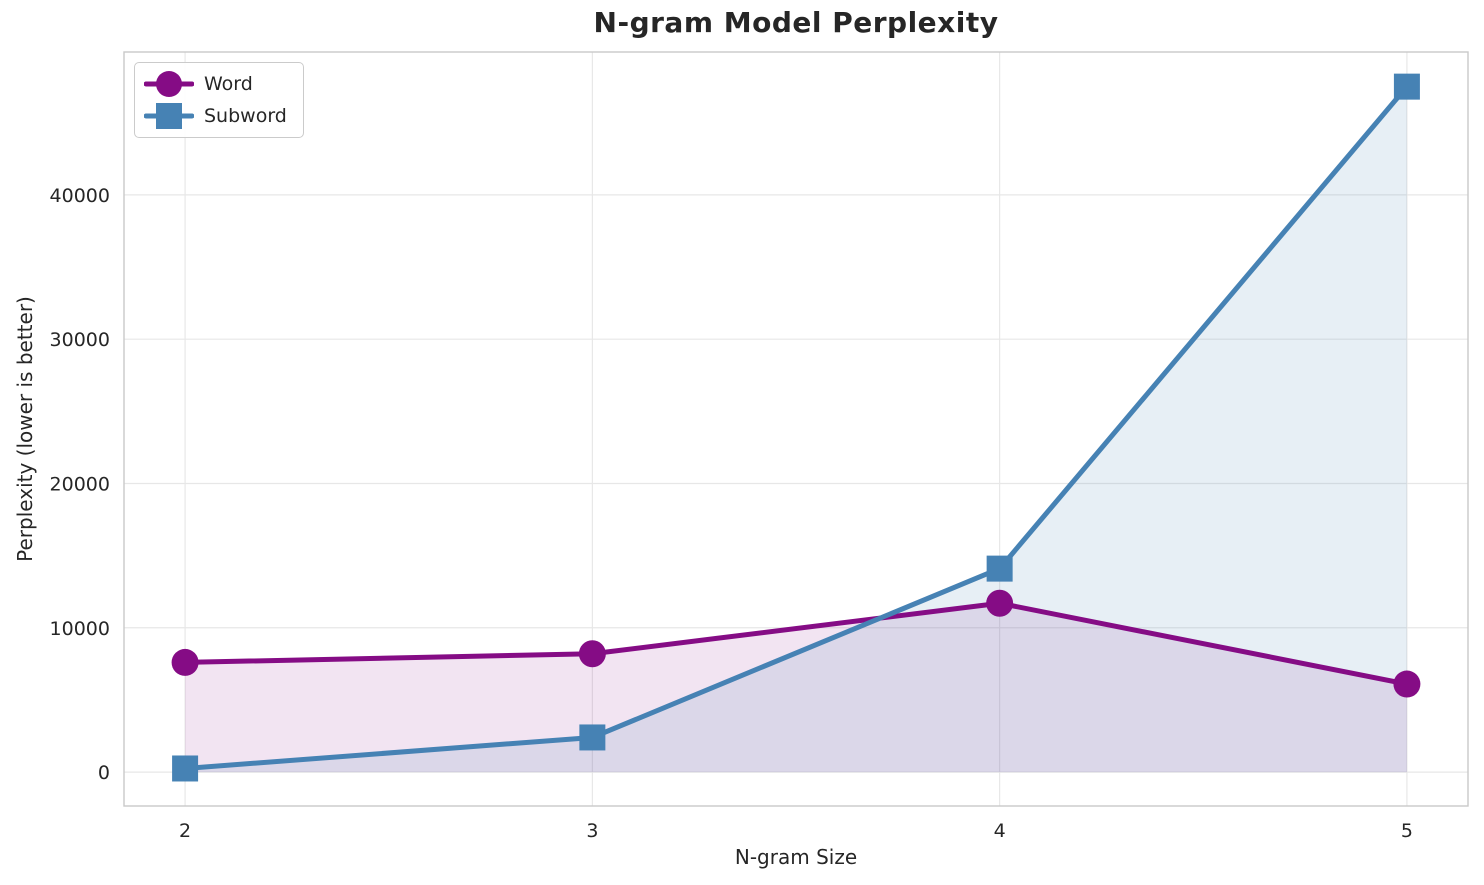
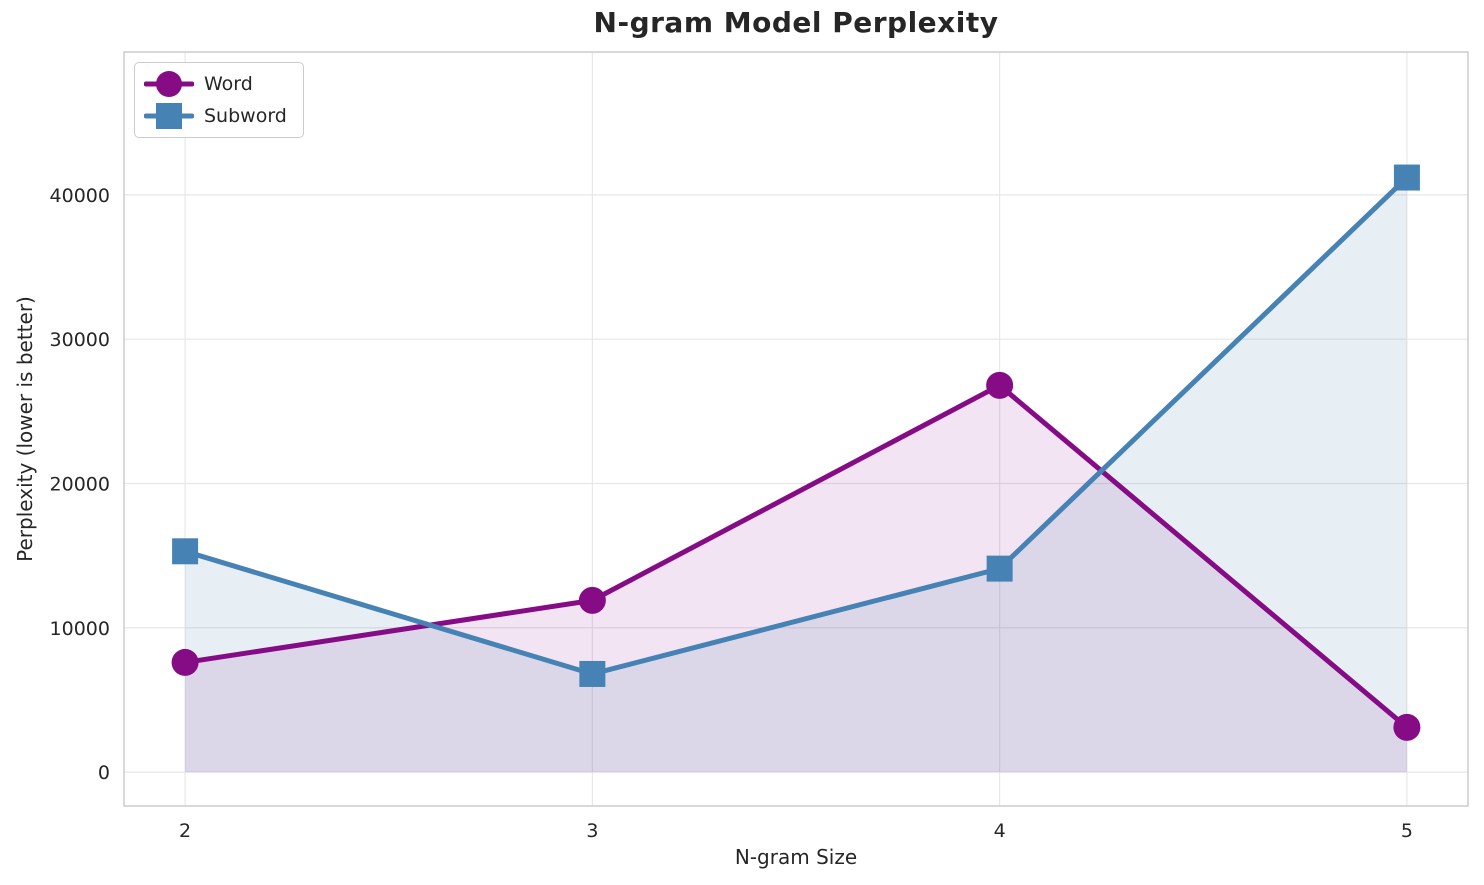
Subword/2: 200 -> 15300
Word/3: 8200 -> 11900
Subword/3: 2400 -> 6800
Word/4: 11700 -> 26800
Word/5: 6100 -> 3100
Subword/5: 47500 -> 41200
